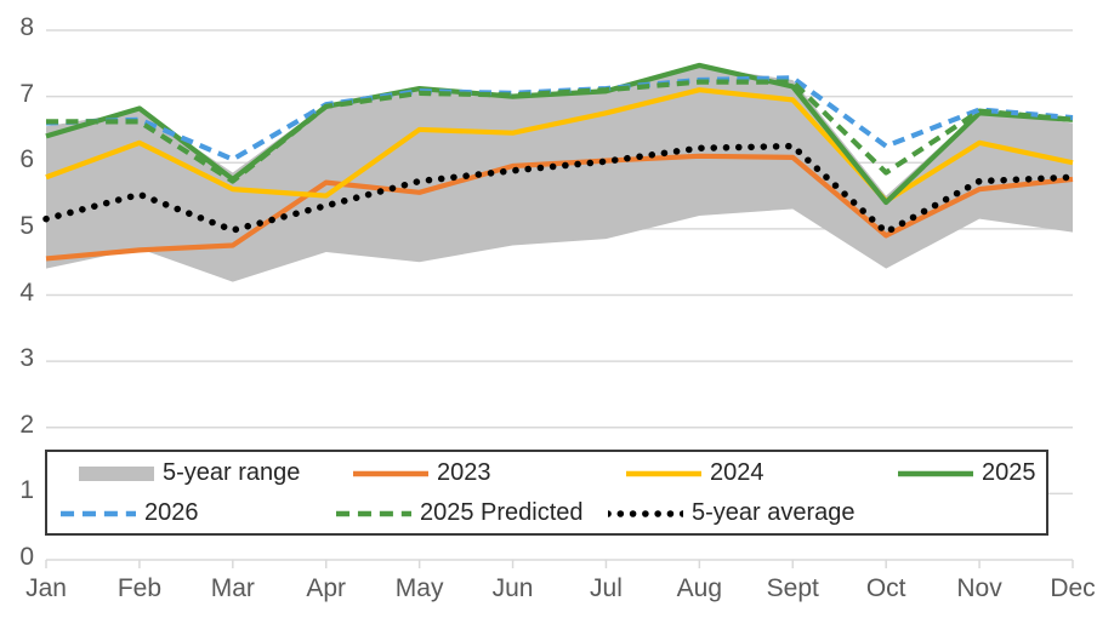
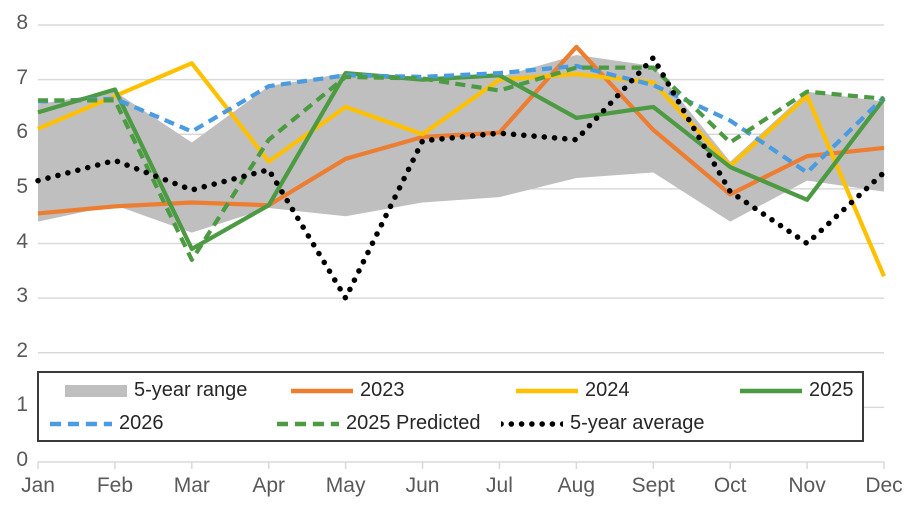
2024/Jan: 5.8 -> 6.1
2024/Feb: 6.3 -> 6.7
2024/Mar: 5.6 -> 7.3
2025/Mar: 5.8 -> 3.9
2025 Predicted/Mar: 5.7 -> 3.7
2023/Apr: 5.7 -> 4.7
2025/Apr: 6.8 -> 4.7
2025 Predicted/Apr: 6.8 -> 5.9
5-year average/May: 5.7 -> 3.0
2024/Jun: 6.5 -> 6.0
2024/Jul: 6.8 -> 7.0
2025 Predicted/Jul: 7.1 -> 6.8
2023/Aug: 6.1 -> 7.6
2025/Aug: 7.5 -> 6.3
5-year average/Aug: 6.2 -> 5.9
2025/Sept: 7.2 -> 6.5
2026/Sept: 7.3 -> 6.9
5-year average/Sept: 6.2 -> 7.4
2024/Nov: 6.3 -> 6.7
2025/Nov: 6.8 -> 4.8
2026/Nov: 6.8 -> 5.3
5-year average/Nov: 5.7 -> 4.0
2024/Dec: 6.0 -> 3.4
5-year average/Dec: 5.8 -> 5.3
